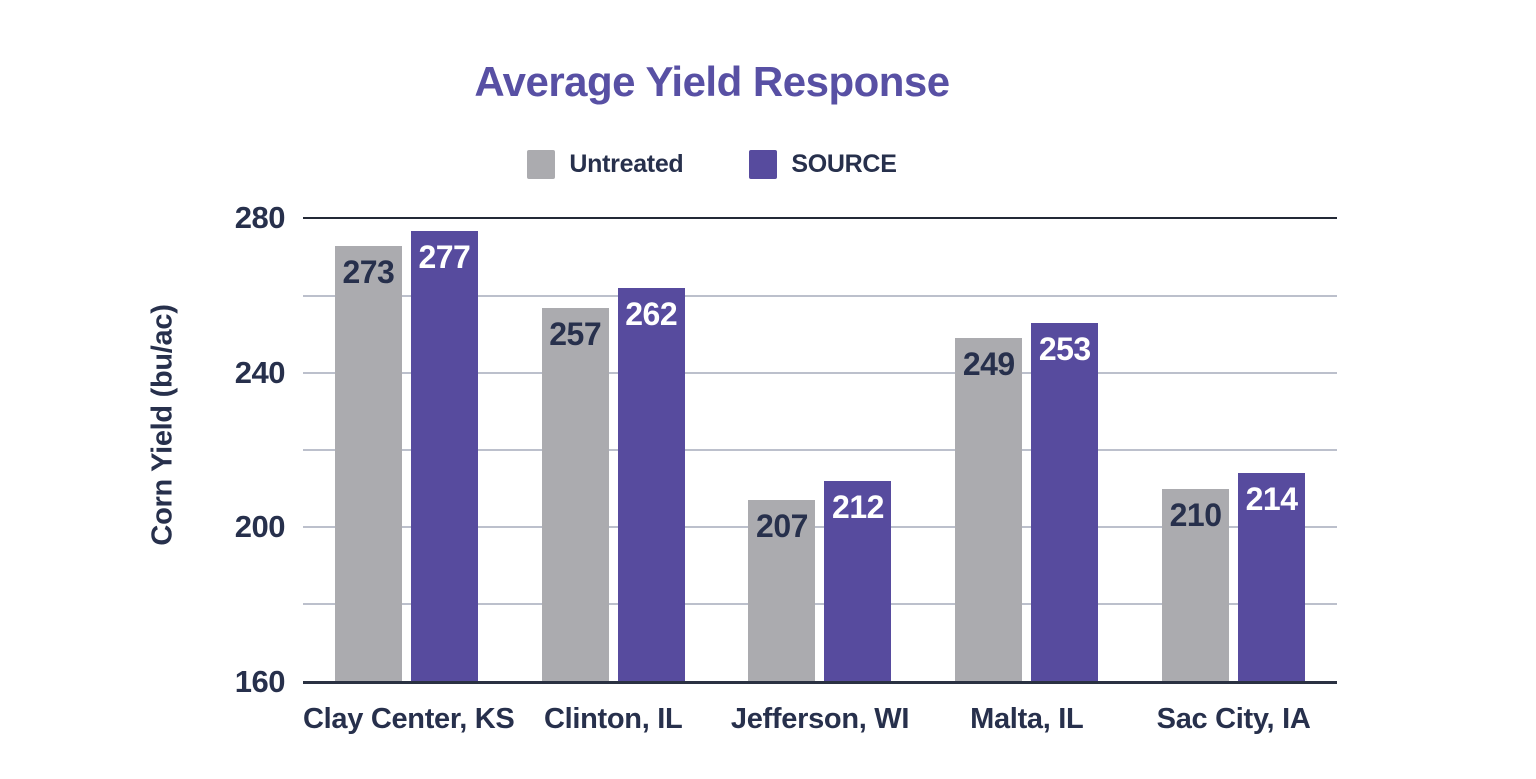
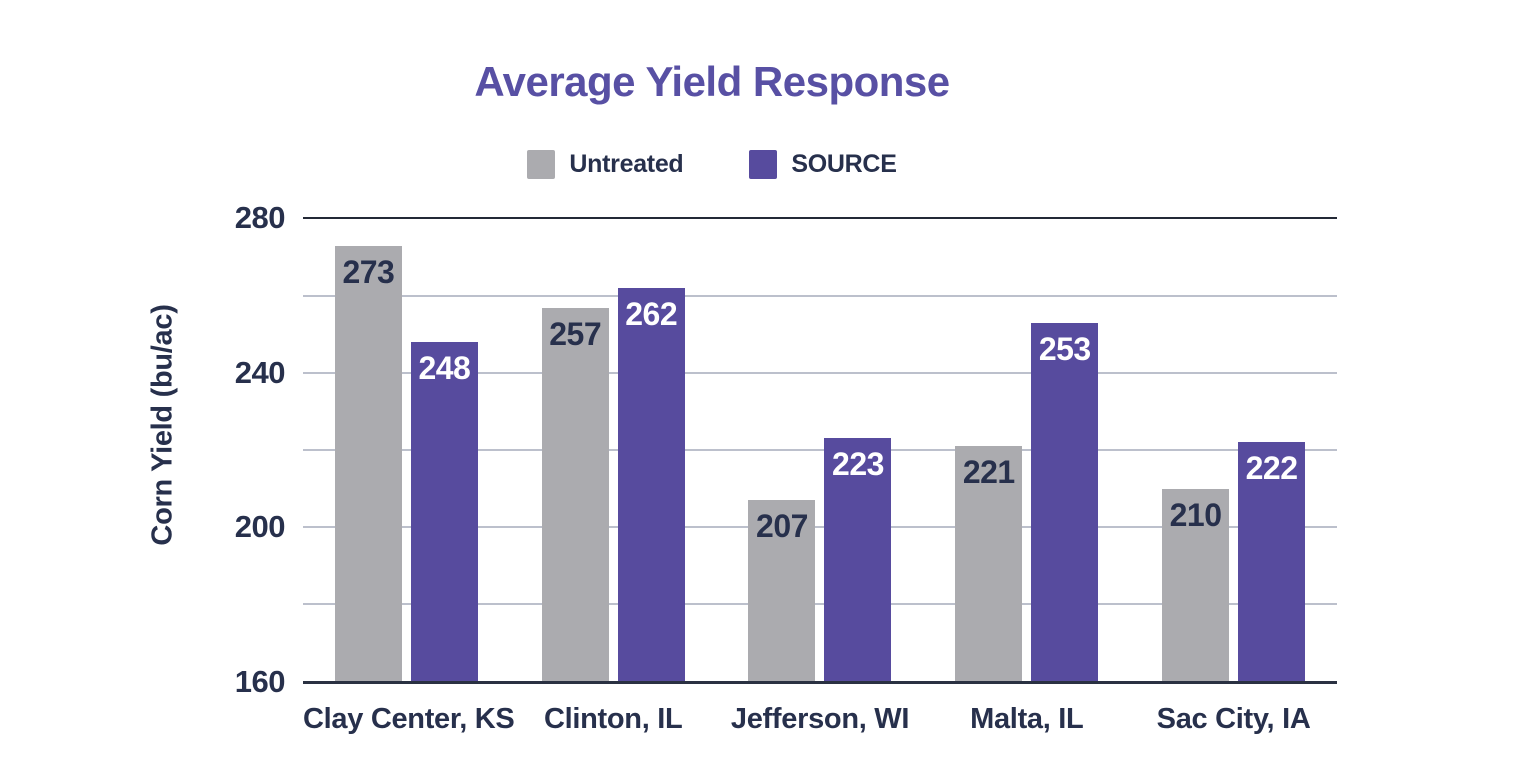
SOURCE/Clay Center, KS: 277 -> 248
SOURCE/Jefferson, WI: 212 -> 223
Untreated/Malta, IL: 249 -> 221
SOURCE/Sac City, IA: 214 -> 222
